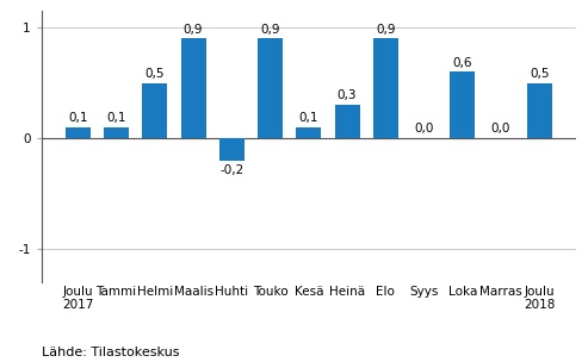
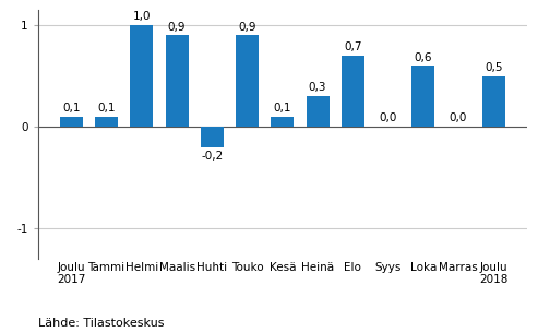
Helmi: 0,5 -> 1,0
Elo: 0,9 -> 0,7
